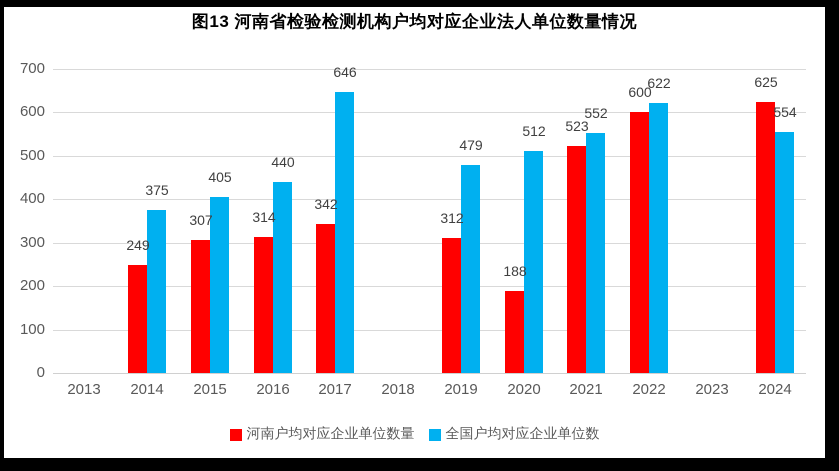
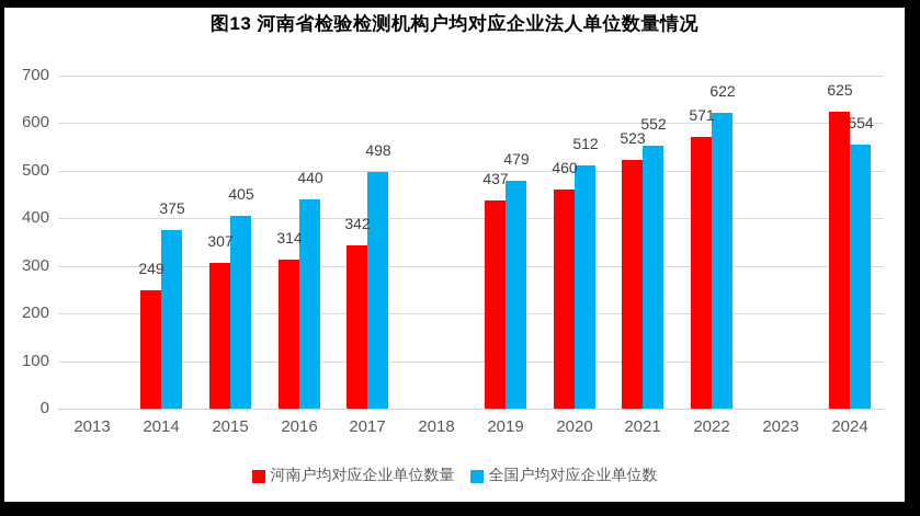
全国户均对应企业单位数/2017: 646 -> 498
河南户均对应企业单位数量/2019: 312 -> 437
河南户均对应企业单位数量/2020: 188 -> 460
河南户均对应企业单位数量/2022: 600 -> 571
